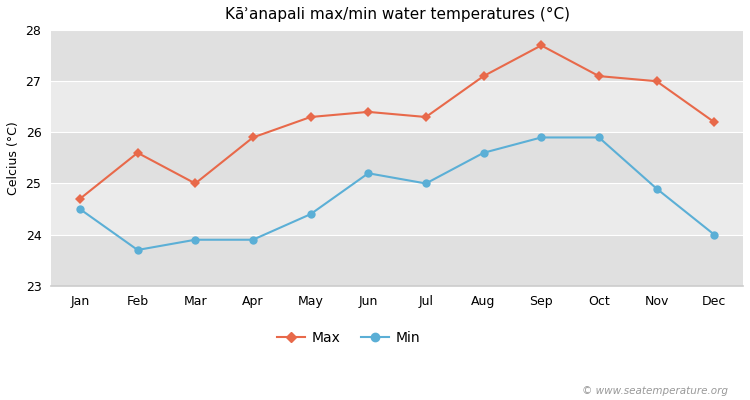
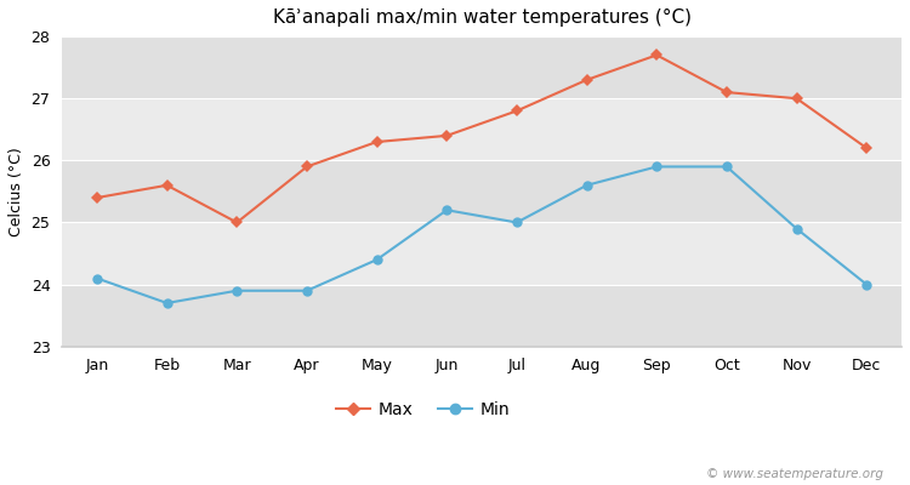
Max/Jan: 24.7 -> 25.4
Min/Jan: 24.5 -> 24.1
Max/Jul: 26.3 -> 26.8
Max/Aug: 27.1 -> 27.3
